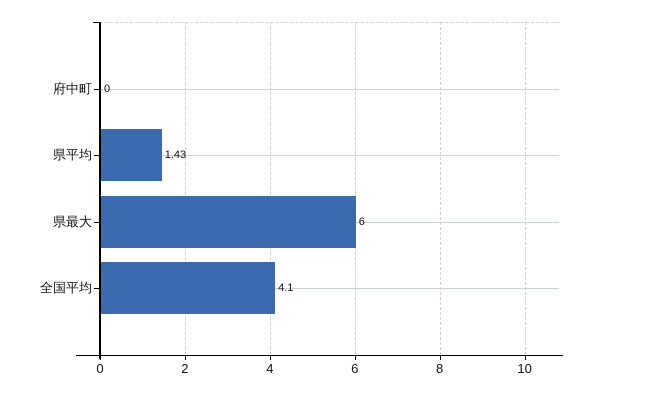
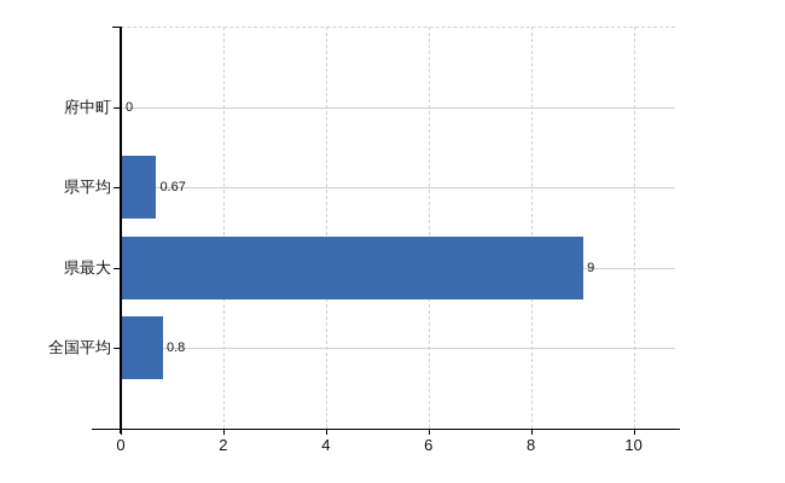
県平均: 1.43 -> 0.67
県最大: 6 -> 9
全国平均: 4.1 -> 0.8
